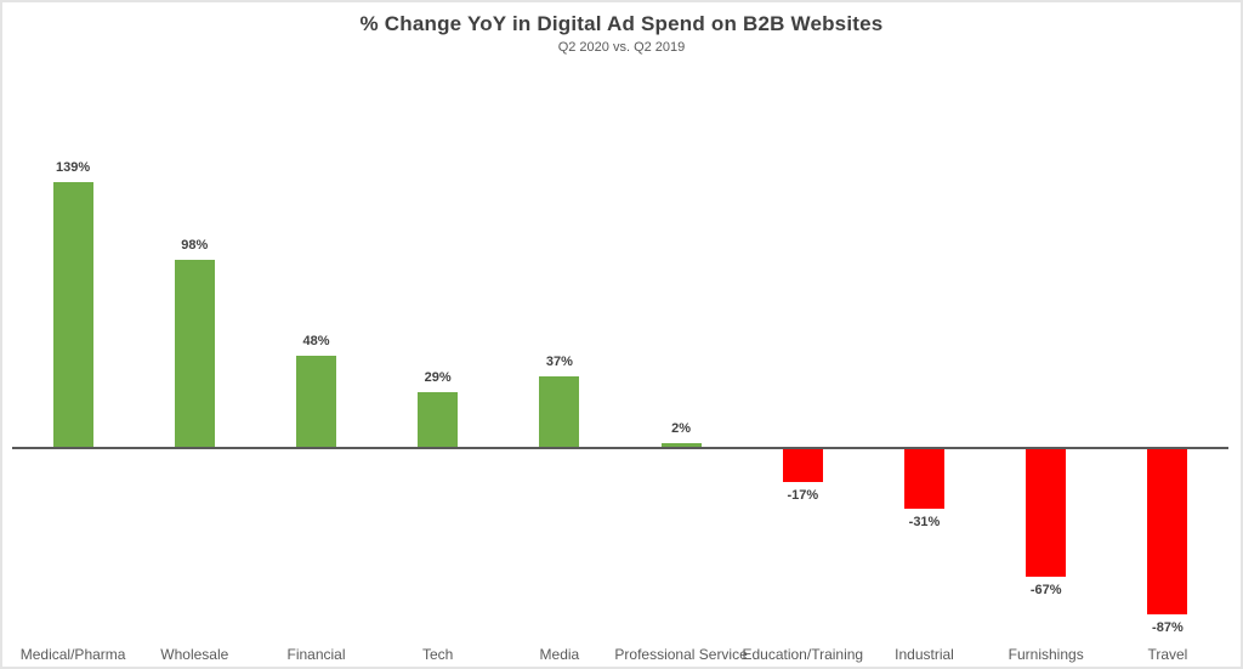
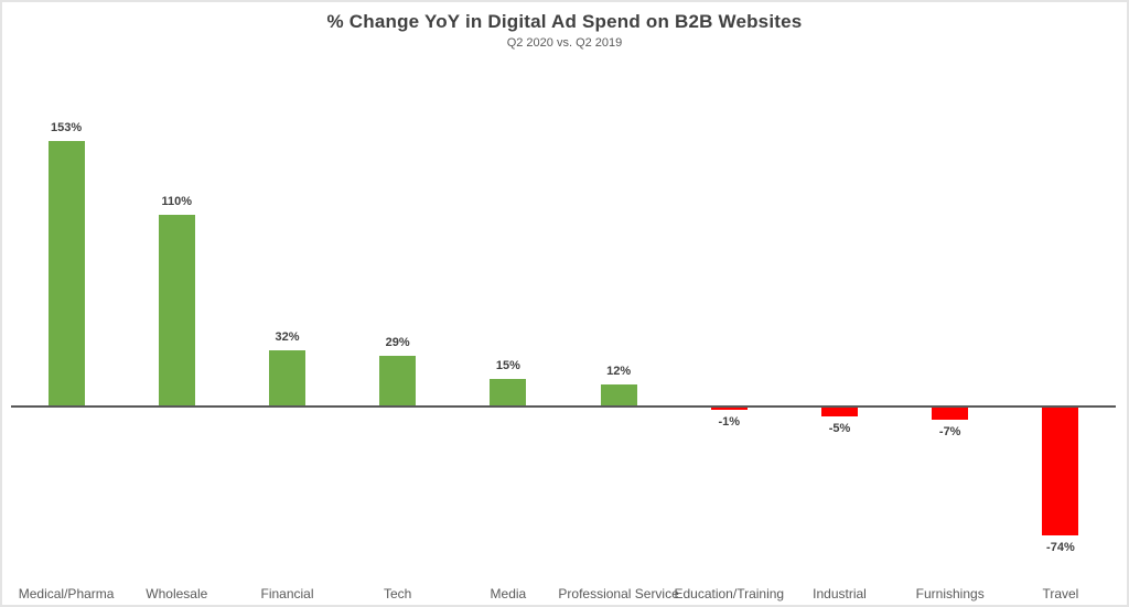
Medical/Pharma: 139% -> 153%
Wholesale: 98% -> 110%
Financial: 48% -> 32%
Media: 37% -> 15%
Professional Service: 2% -> 12%
Education/Training: -17% -> -1%
Industrial: -31% -> -5%
Furnishings: -67% -> -7%
Travel: -87% -> -74%
